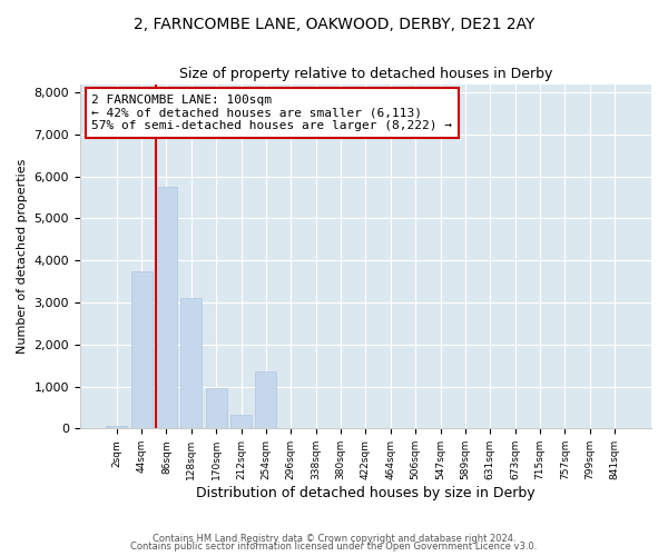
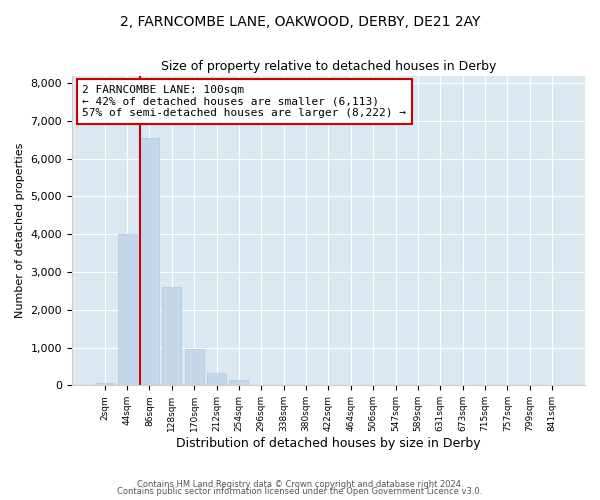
44sqm: 3,750 -> 4,000
86sqm: 5,750 -> 6,550
128sqm: 3,100 -> 2,600
254sqm: 1,350 -> 130
